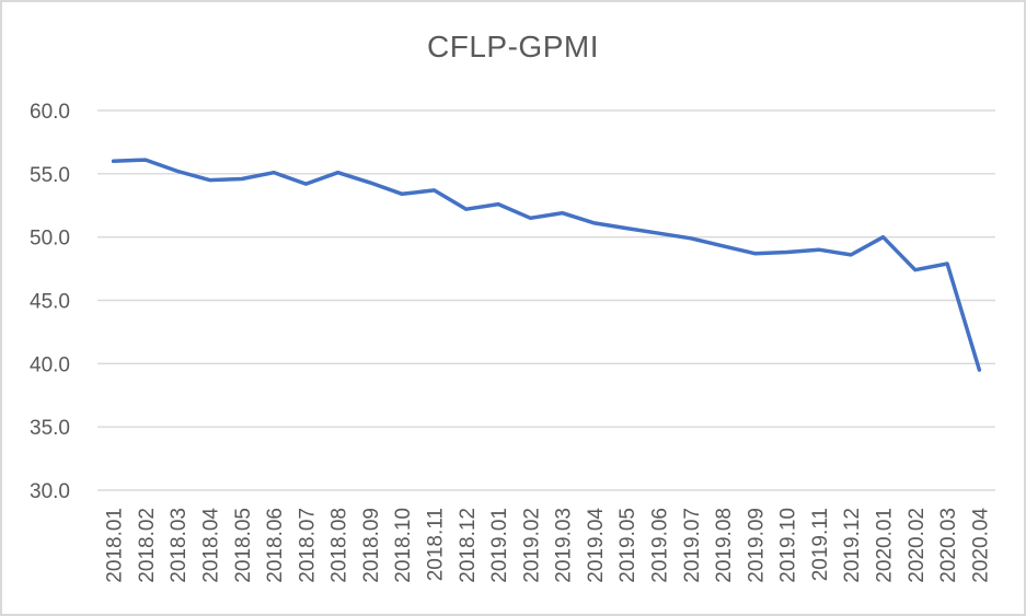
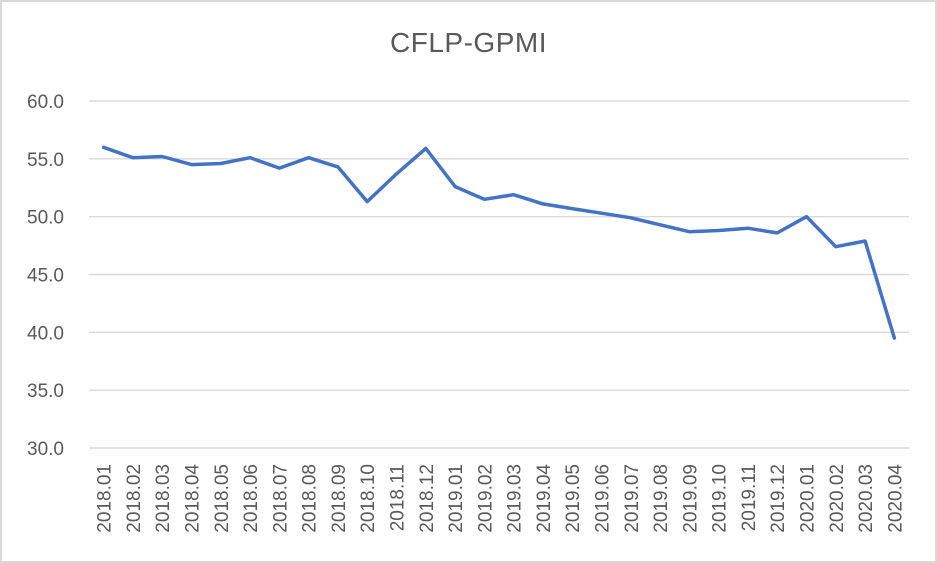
2018.02: 56.1 -> 55.1
2018.10: 53.4 -> 51.3
2018.12: 52.2 -> 55.9
